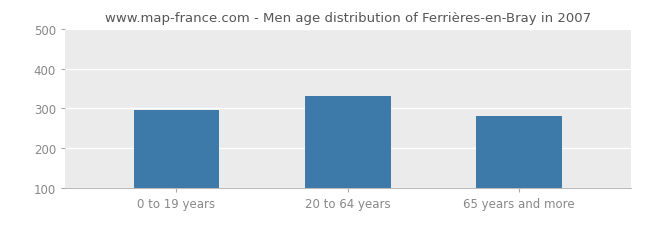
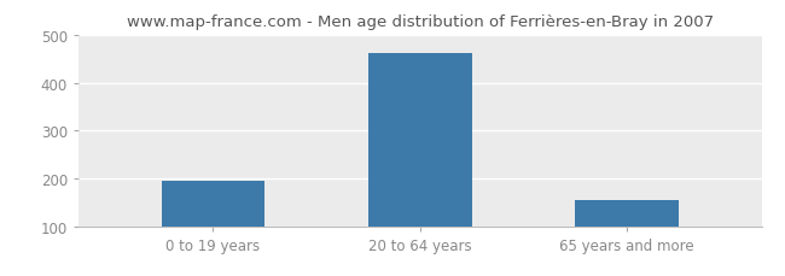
0 to 19 years: 295 -> 196
20 to 64 years: 330 -> 462
65 years and more: 280 -> 155
